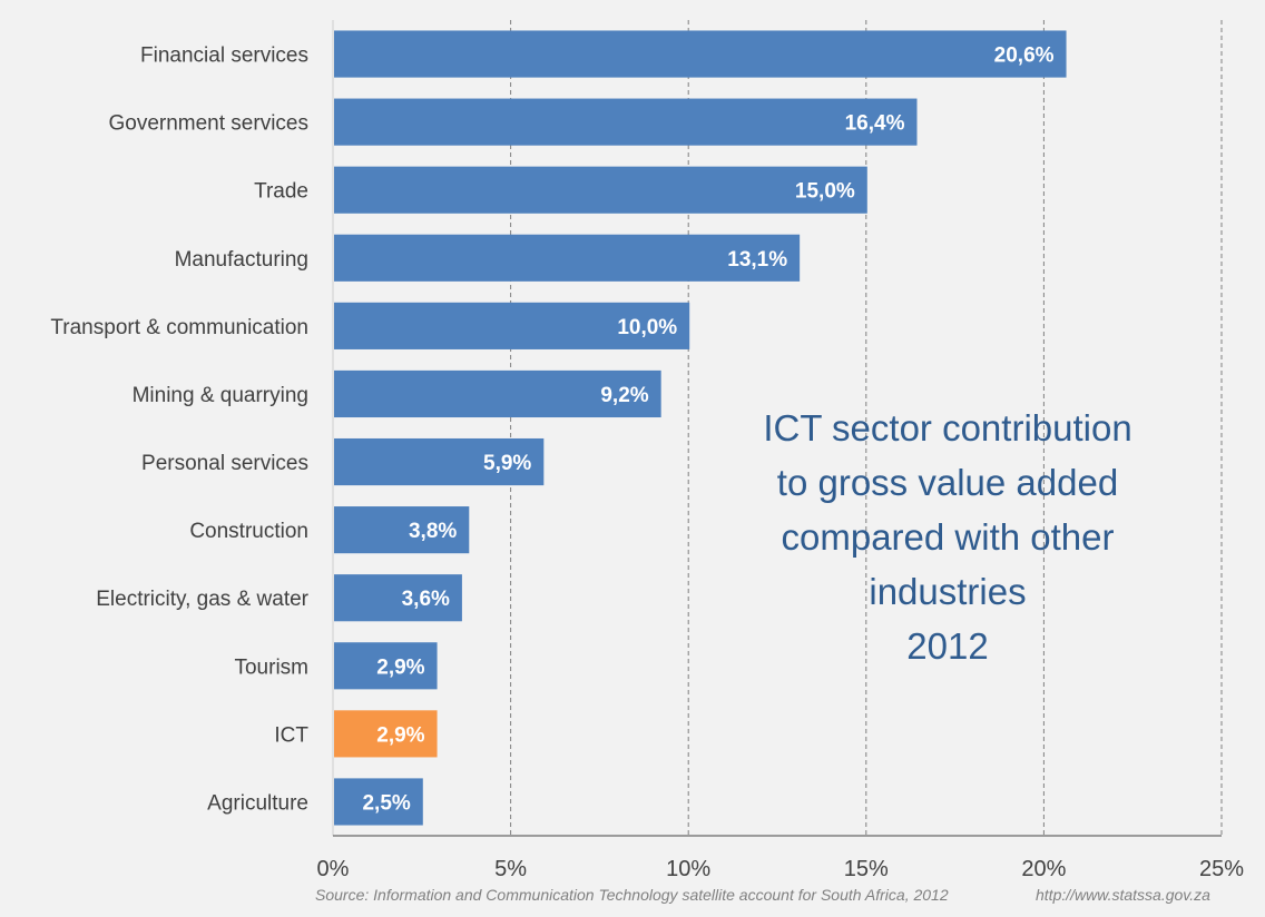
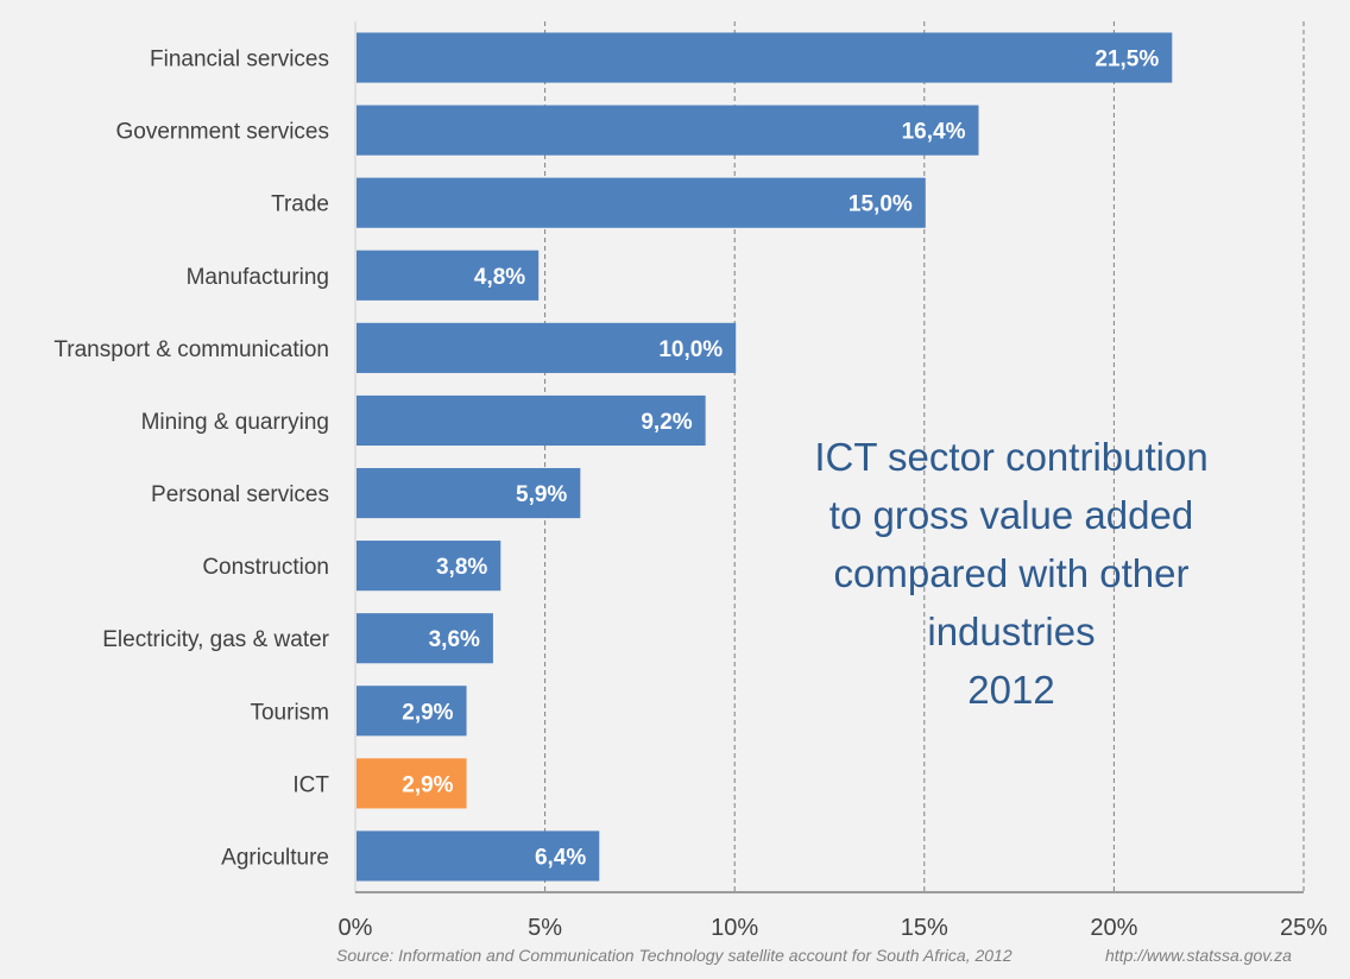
Financial services: 20,6% -> 21,5%
Manufacturing: 13,1% -> 4,8%
Agriculture: 2,5% -> 6,4%
